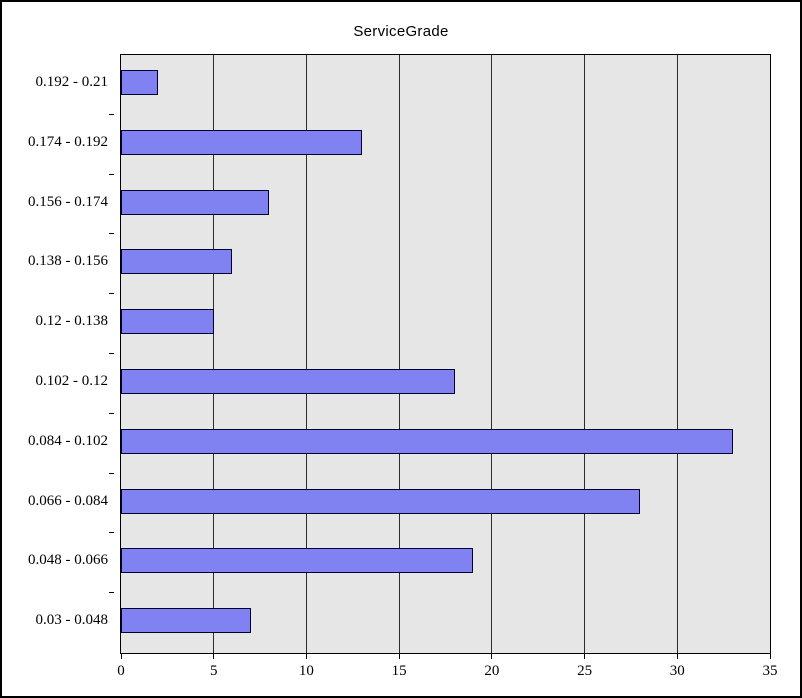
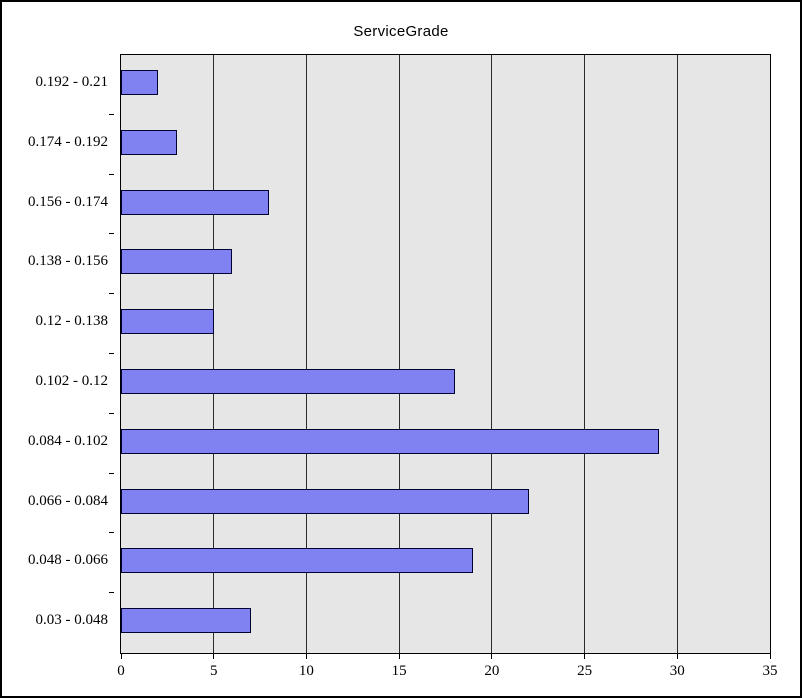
0.174 - 0.192: 13 -> 3
0.084 - 0.102: 33 -> 29
0.066 - 0.084: 28 -> 22
